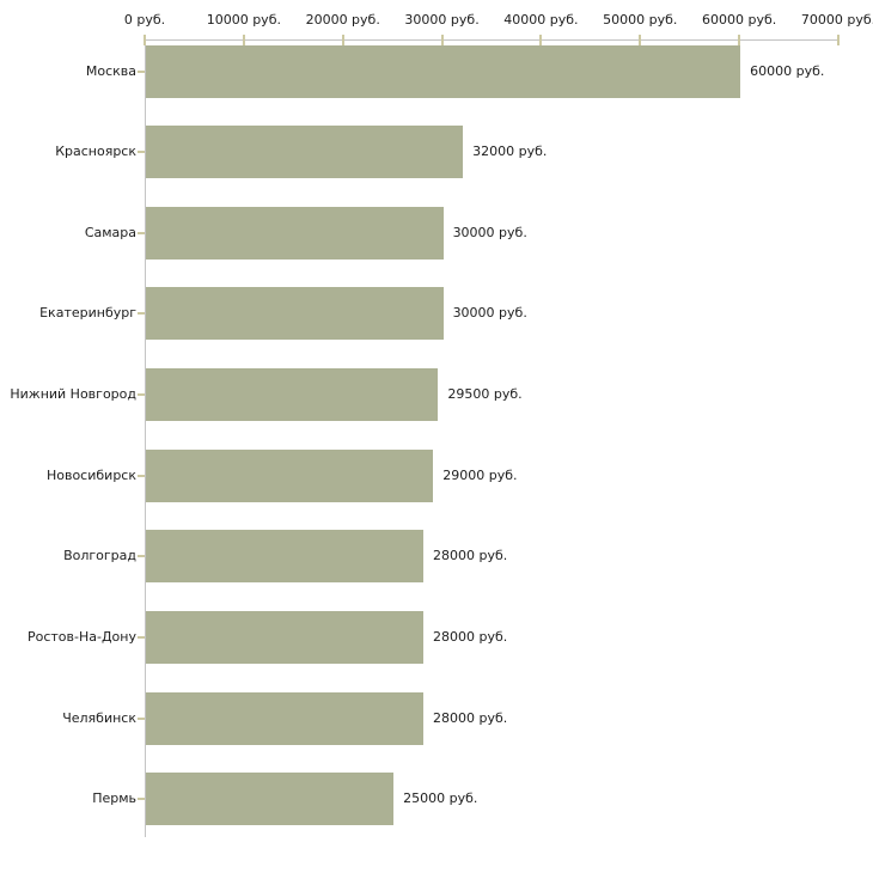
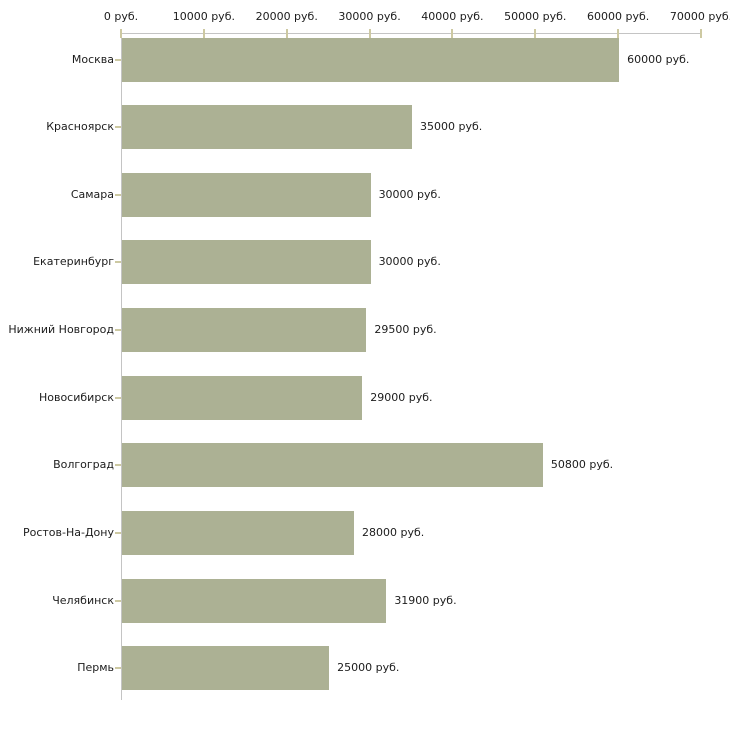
Красноярск: 32000 -> 35000
Волгоград: 28000 -> 50800
Челябинск: 28000 -> 31900
